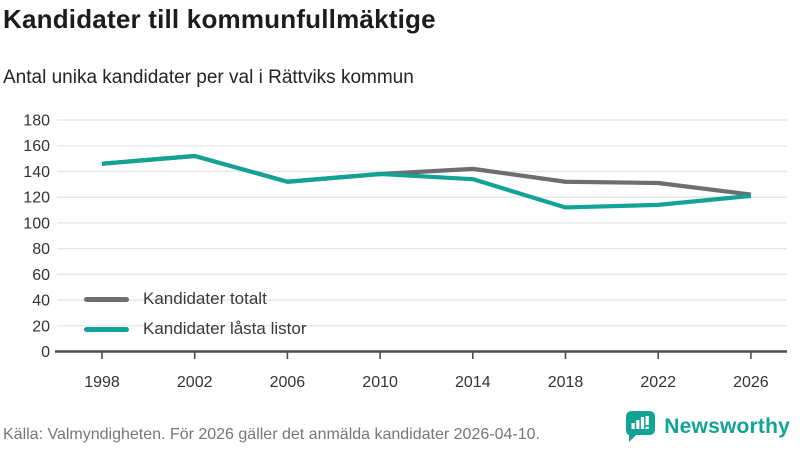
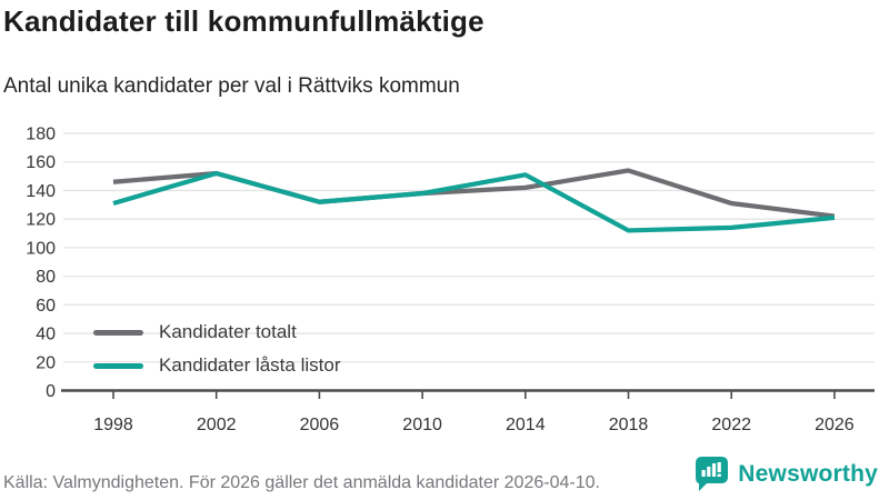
Kandidater låsta listor/1998: 146 -> 131
Kandidater låsta listor/2014: 134 -> 151
Kandidater totalt/2018: 132 -> 154
